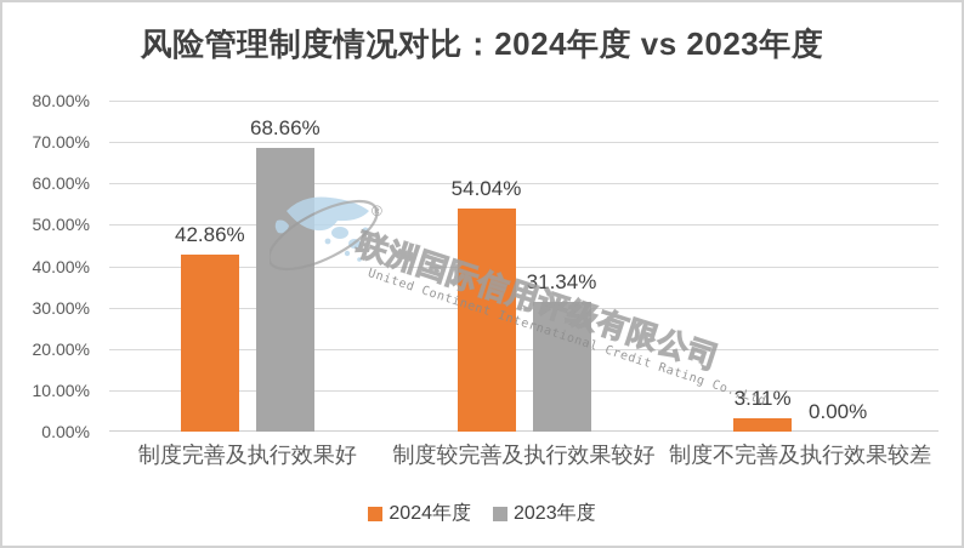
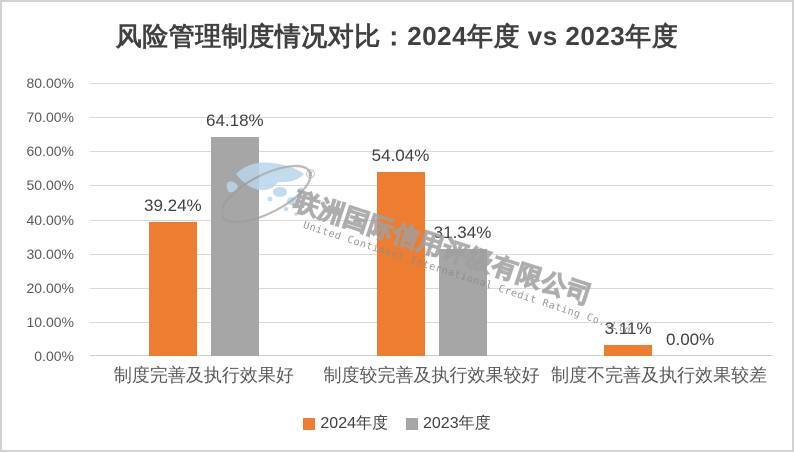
2024年度/制度完善及执行效果好: 42.86% -> 39.24%
2023年度/制度完善及执行效果好: 68.66% -> 64.18%
